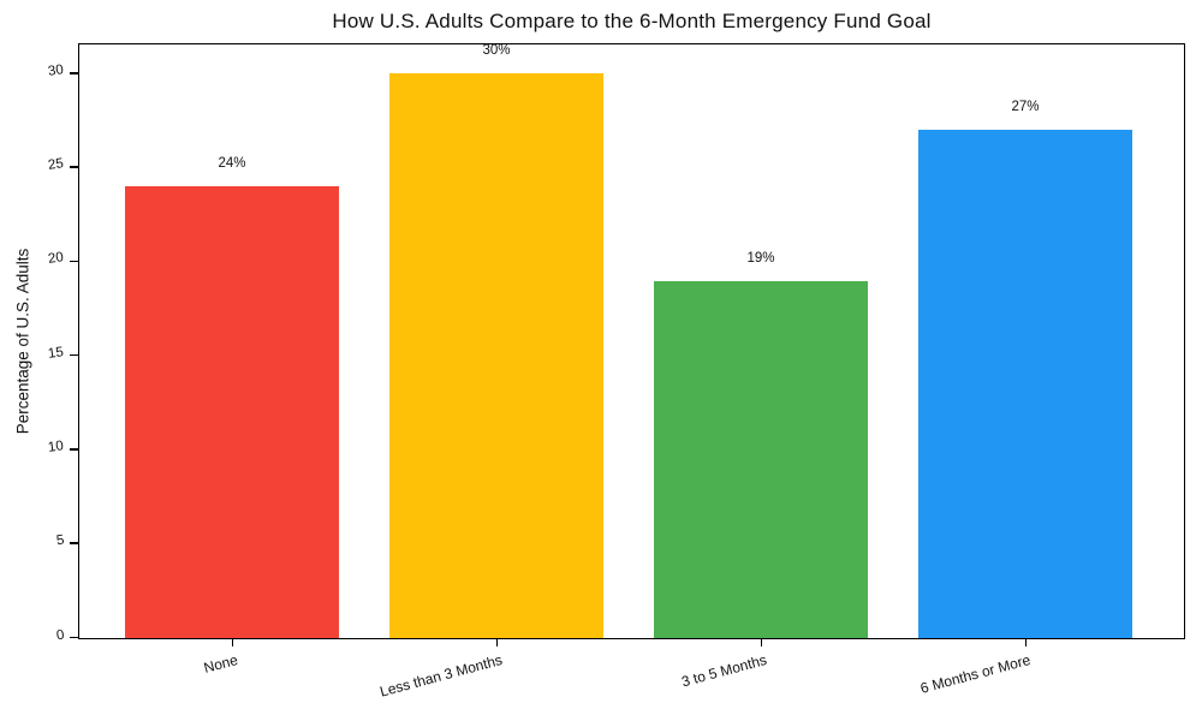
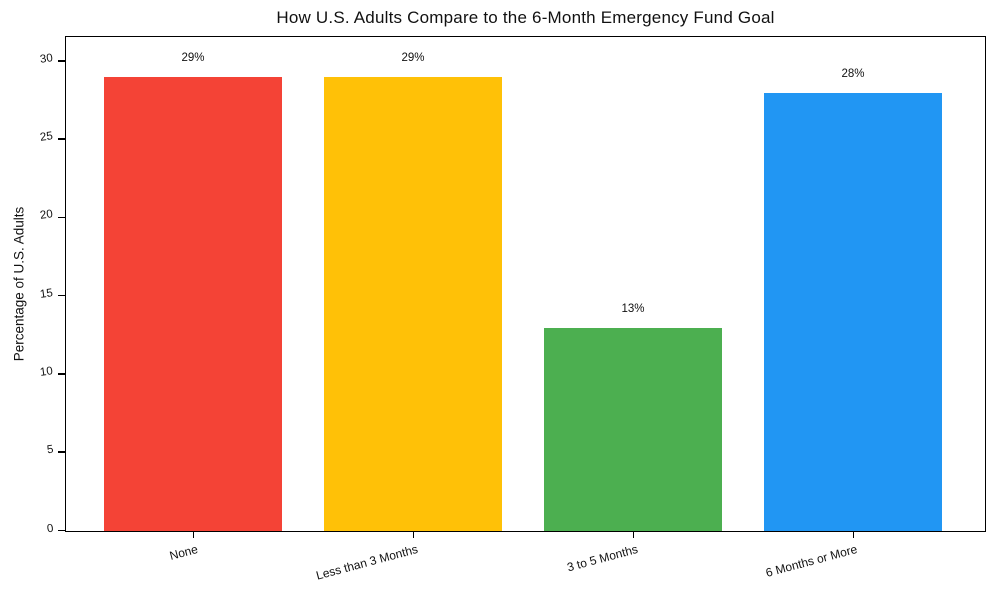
None: 24% -> 29%
Less than 3 Months: 30% -> 29%
3 to 5 Months: 19% -> 13%
6 Months or More: 27% -> 28%
